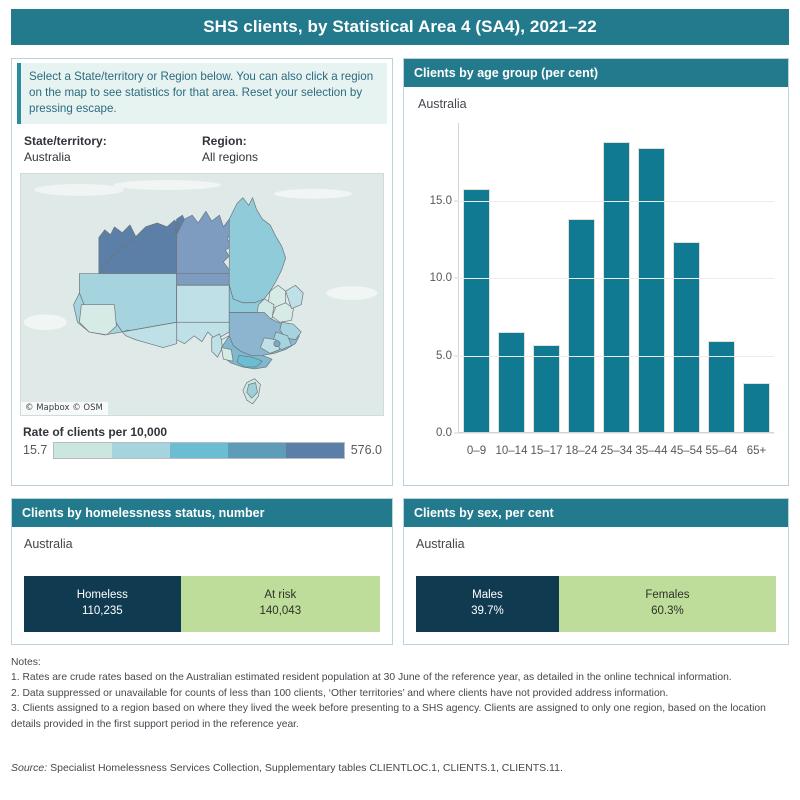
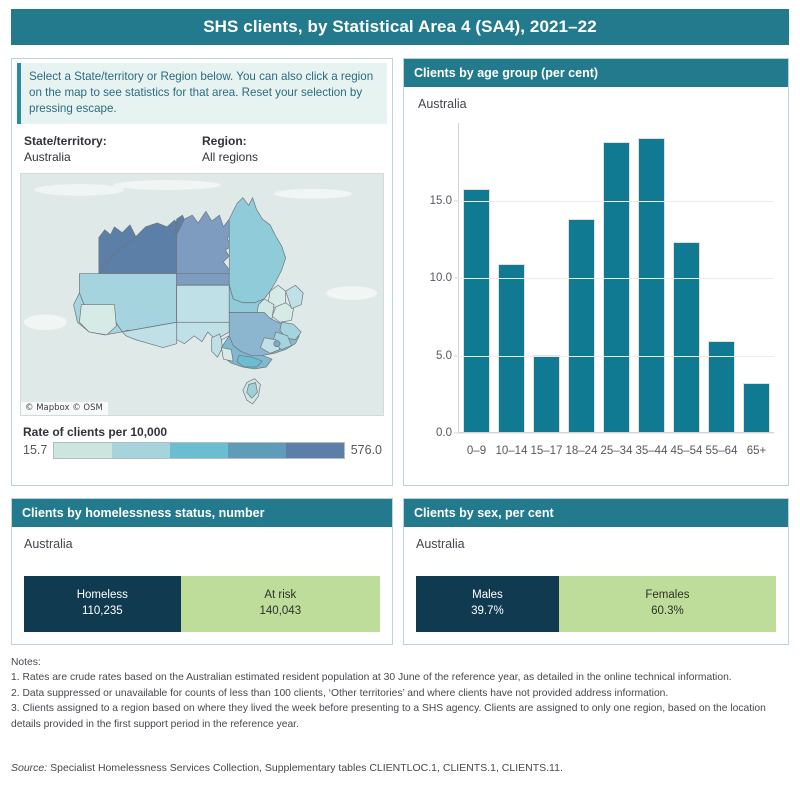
10–14: 6.5 -> 10.9
15–17: 5.6 -> 5.0
35–44: 18.4 -> 19.0
